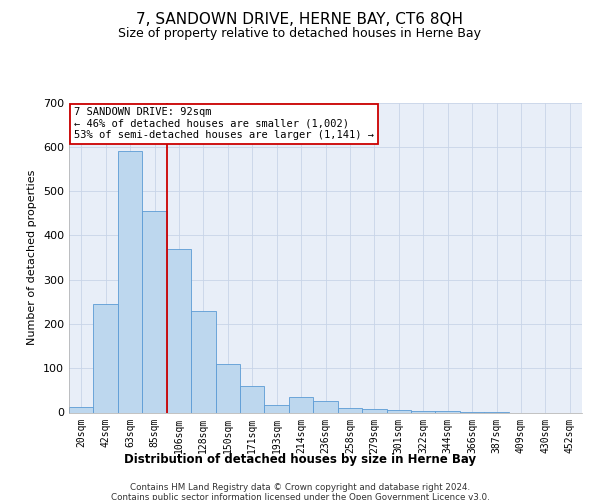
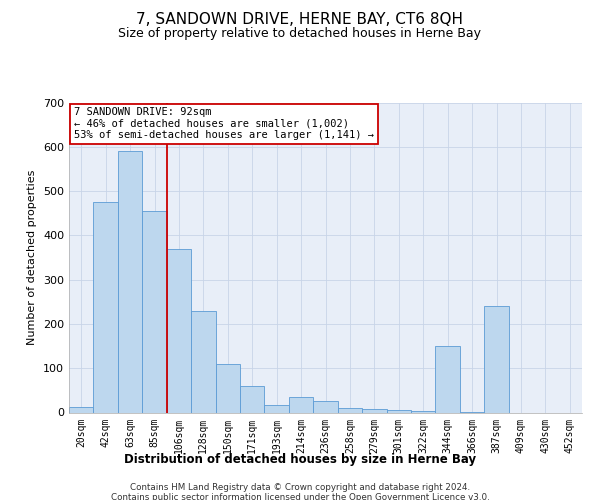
42sqm: 245 -> 475
344sqm: 3 -> 150
387sqm: 1 -> 240
